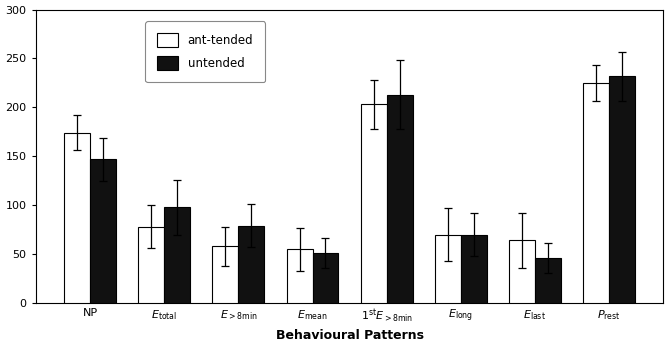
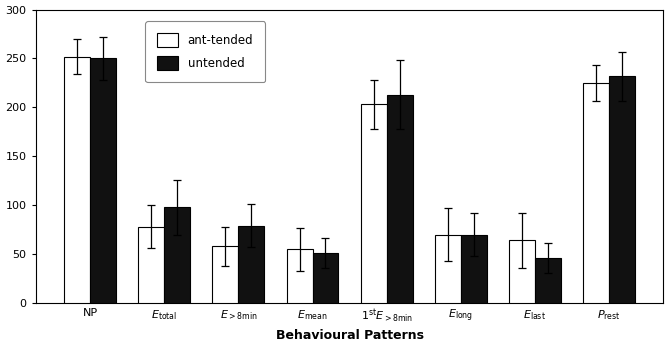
ant-tended/NP: 174 -> 252
untended/NP: 147 -> 250
